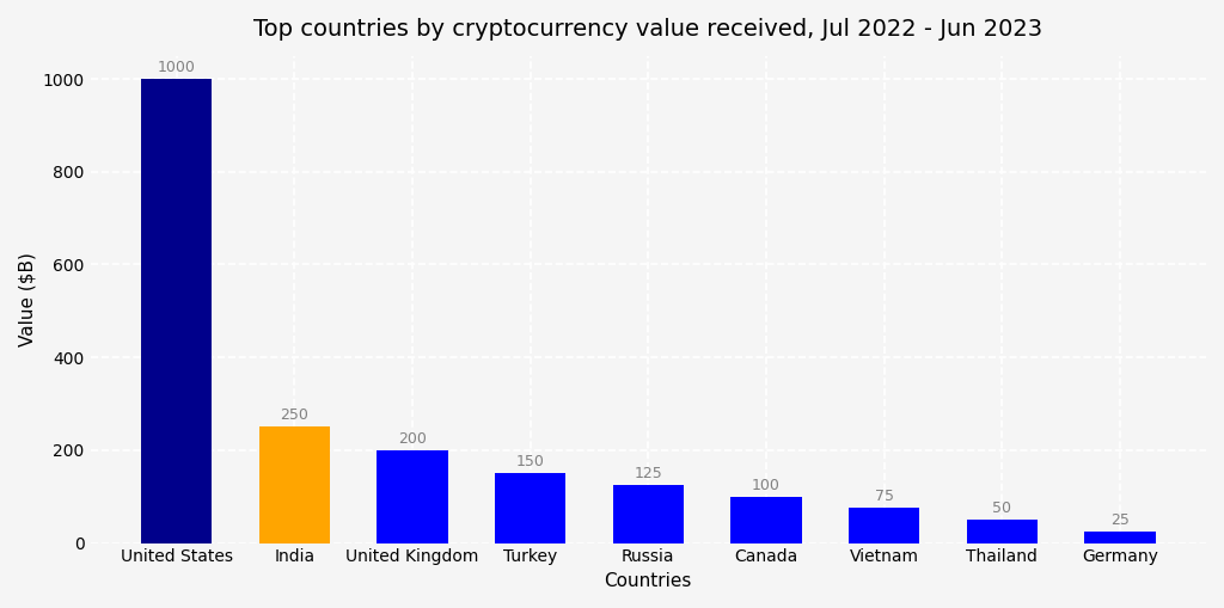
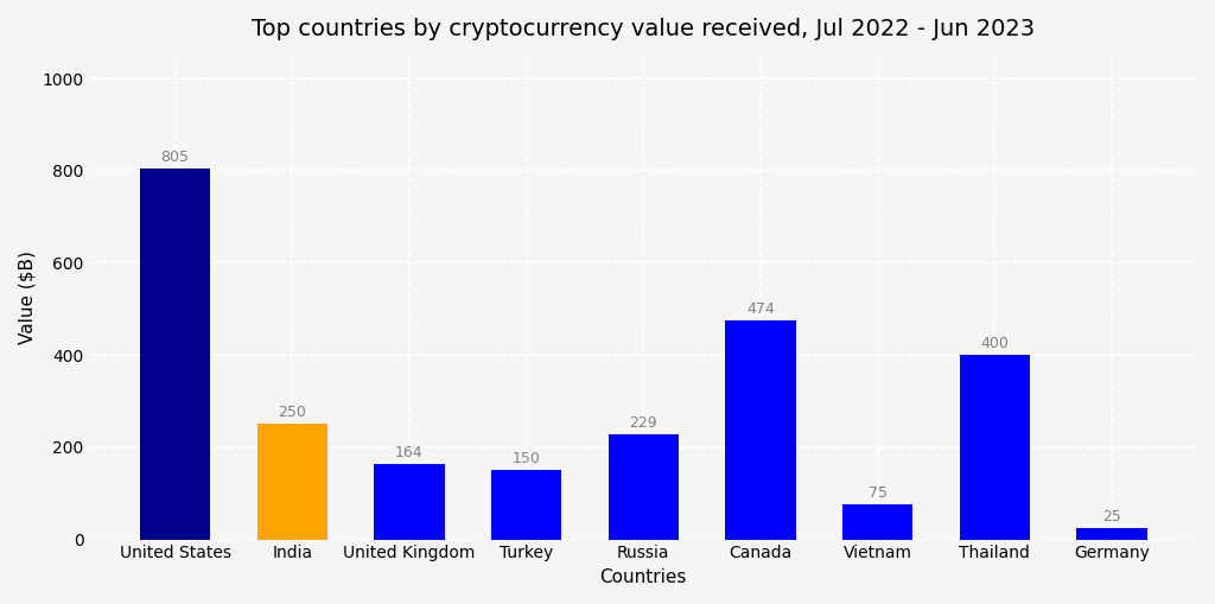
United States: 1000 -> 805
United Kingdom: 200 -> 164
Russia: 125 -> 229
Canada: 100 -> 474
Thailand: 50 -> 400
